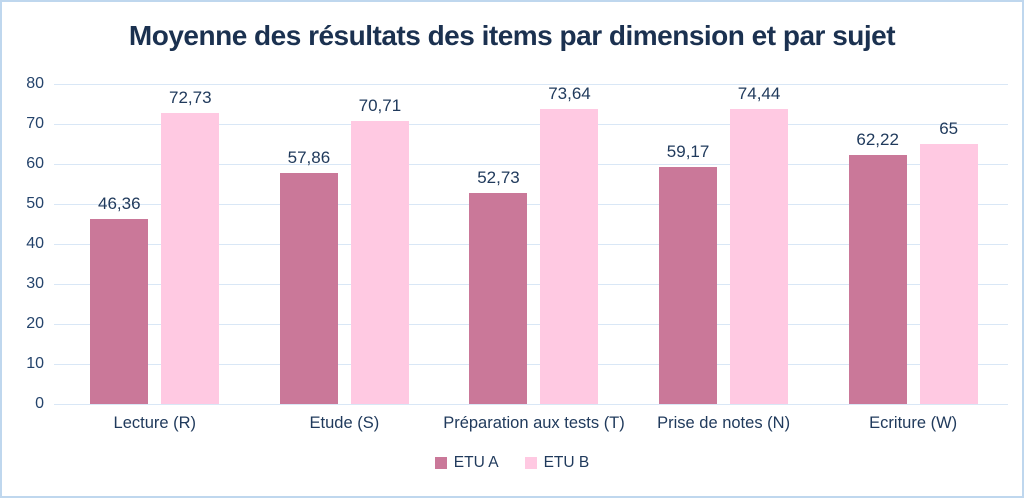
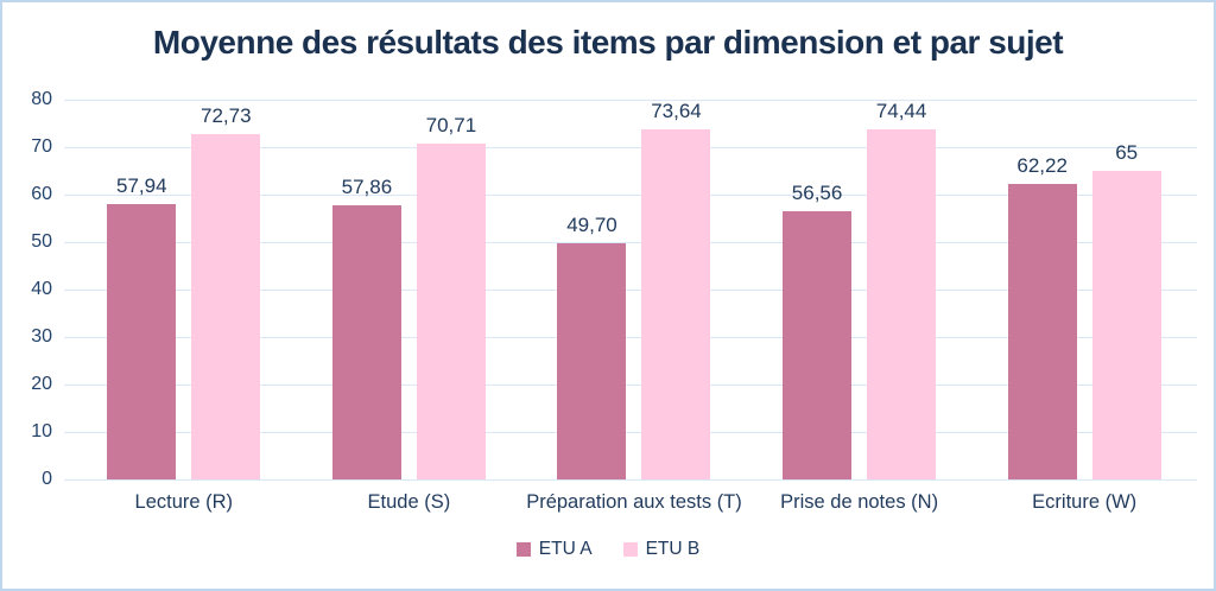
ETU A/Lecture (R): 46,36 -> 57,94
ETU A/Préparation aux tests (T): 52,73 -> 49,70
ETU A/Prise de notes (N): 59,17 -> 56,56
